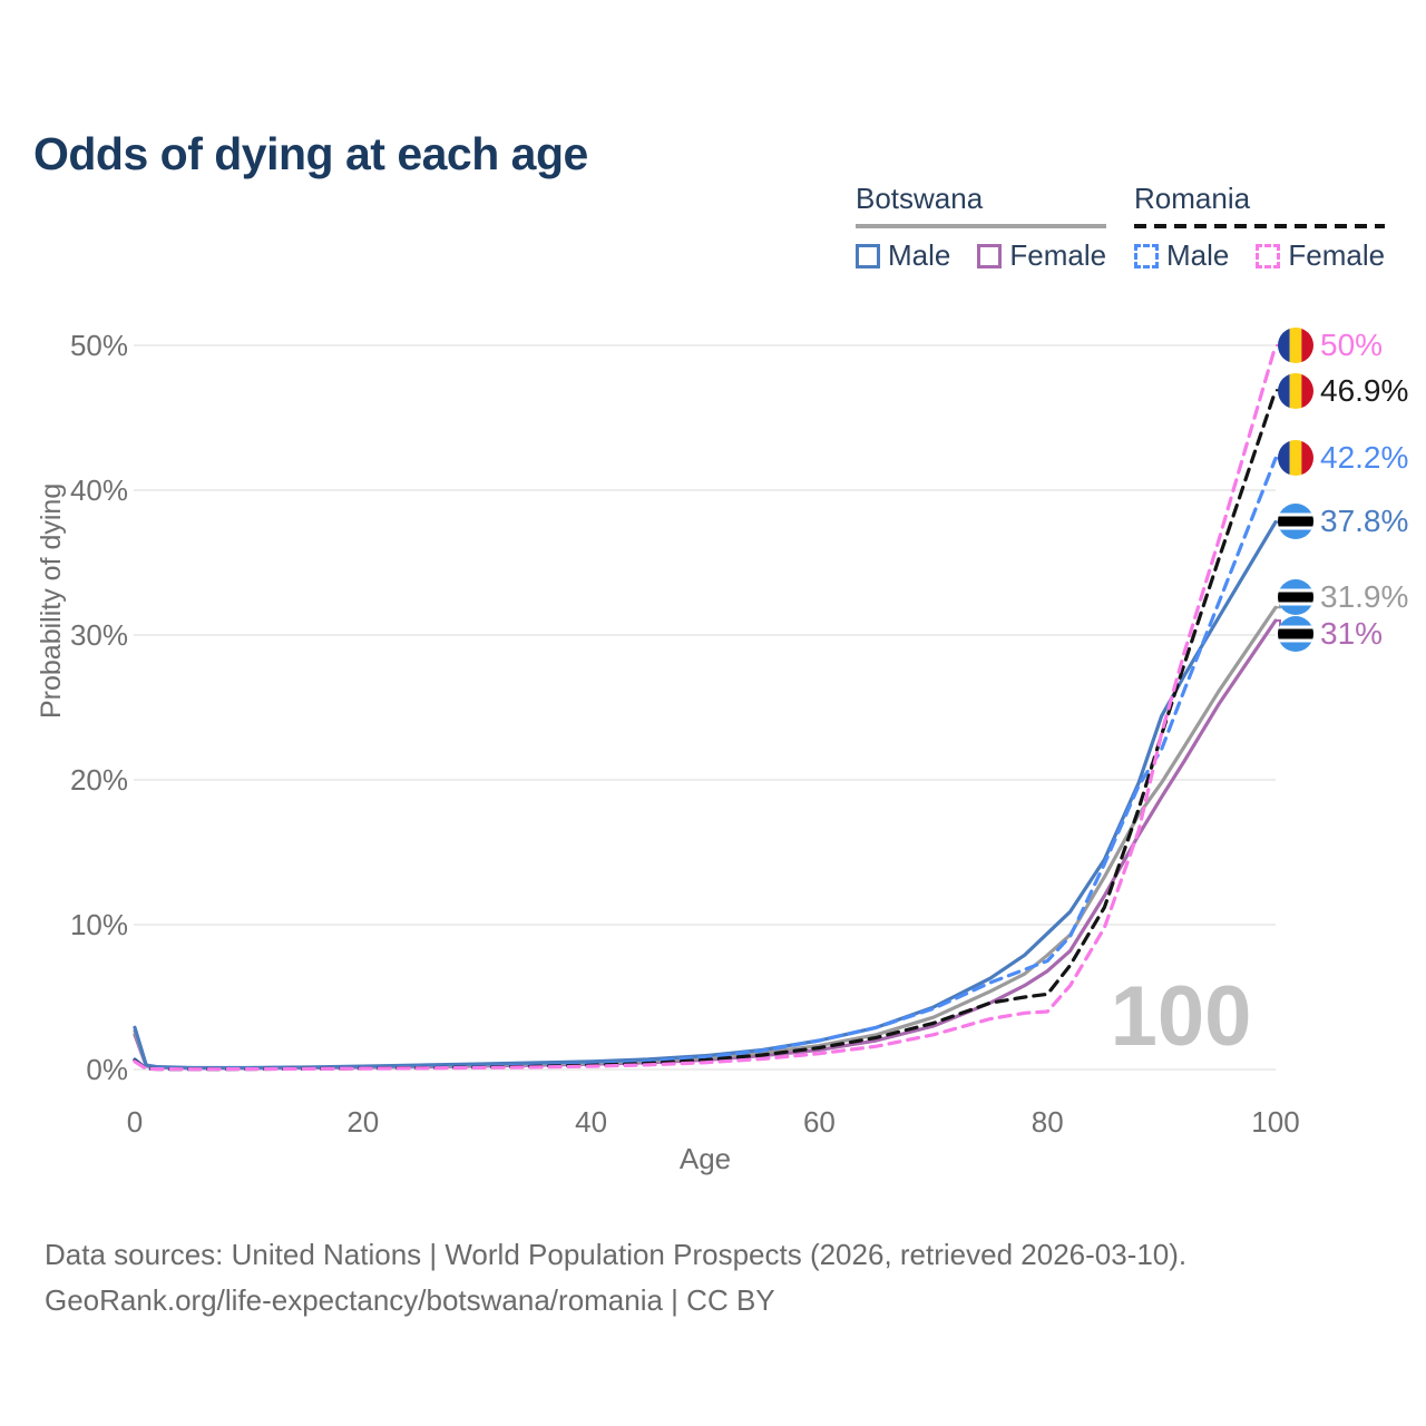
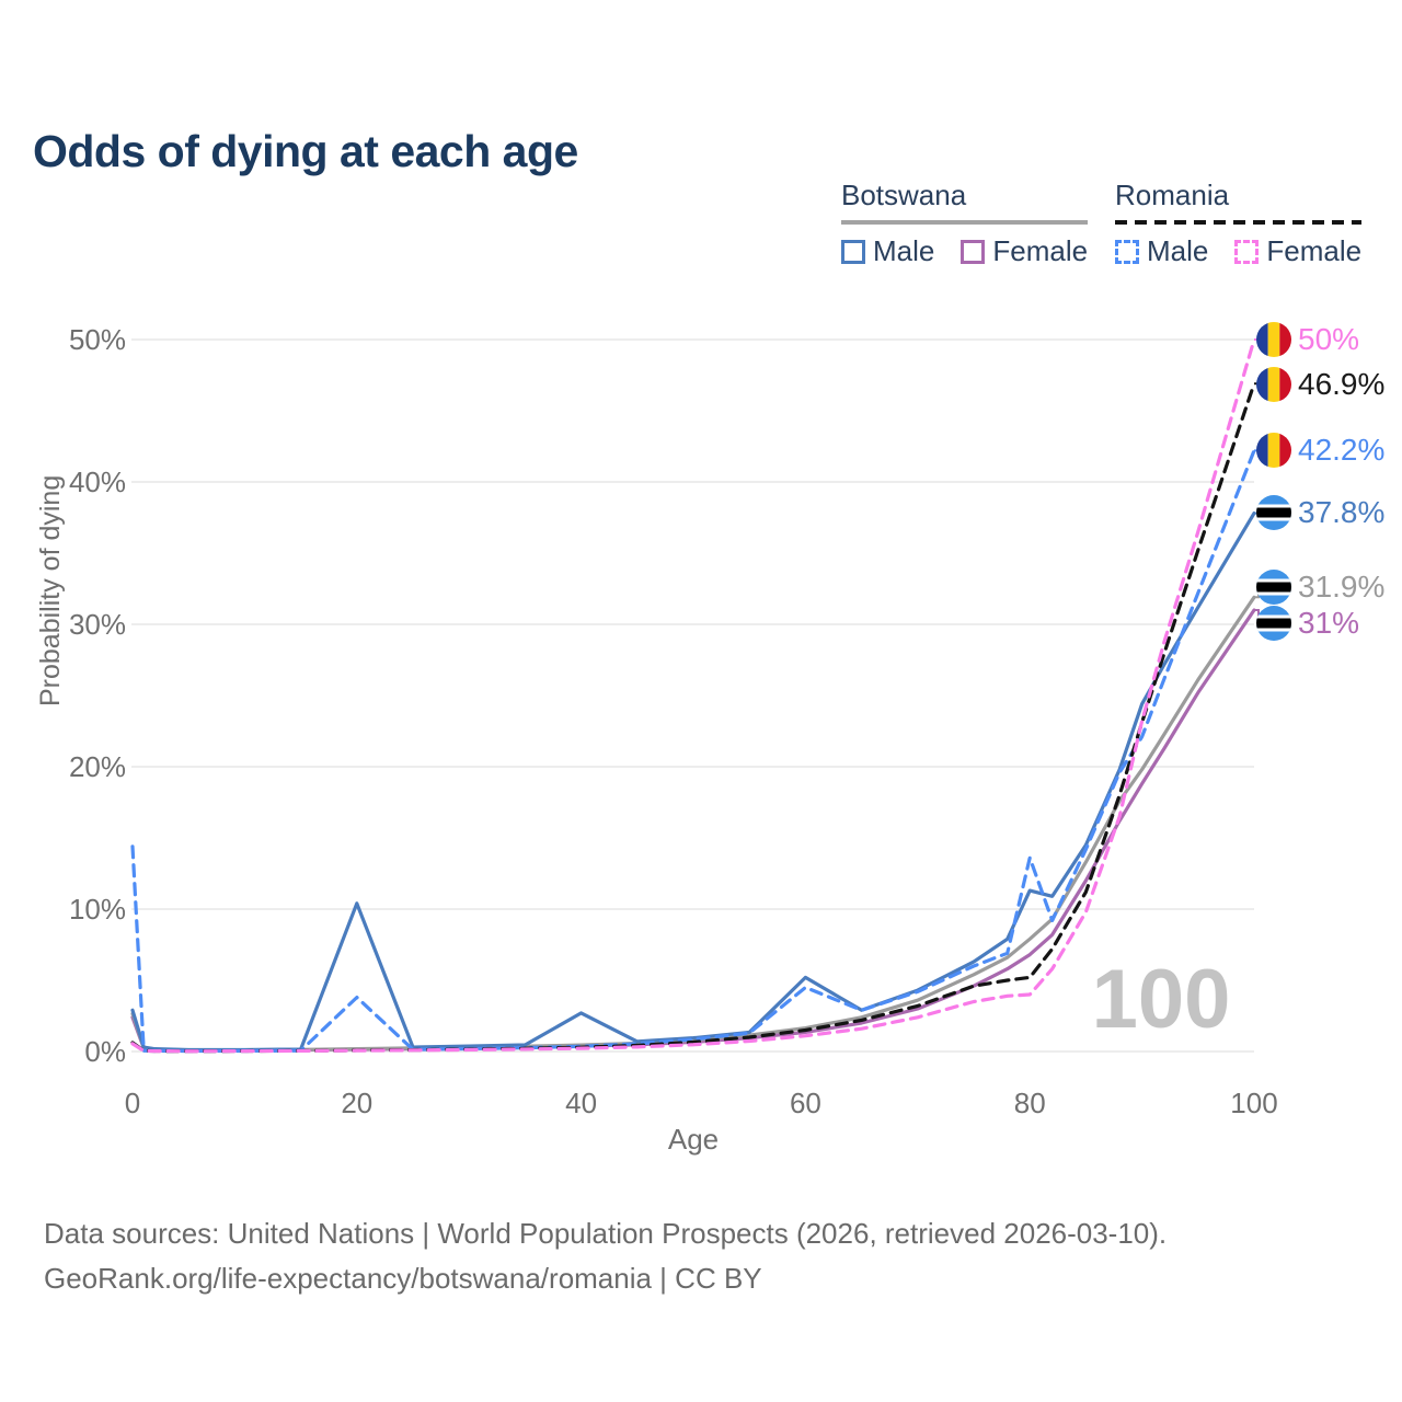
Romania Male/0: 0.7% -> 14.4%
Botswana Male/20: 0.2% -> 10.4%
Romania Male/20: 0.1% -> 3.8%
Botswana Male/40: 0.6% -> 2.7%
Botswana Male/60: 2.0% -> 5.2%
Romania Male/60: 2.0% -> 4.5%
Botswana Male/80: 9.4% -> 11.3%
Romania Male/80: 7.5% -> 13.6%
